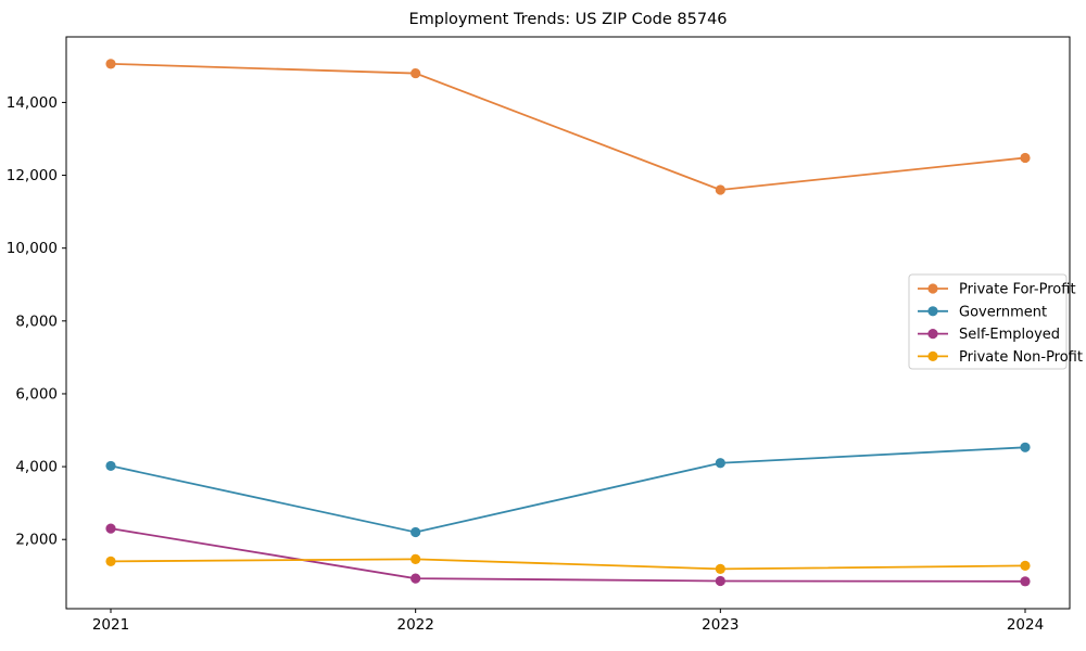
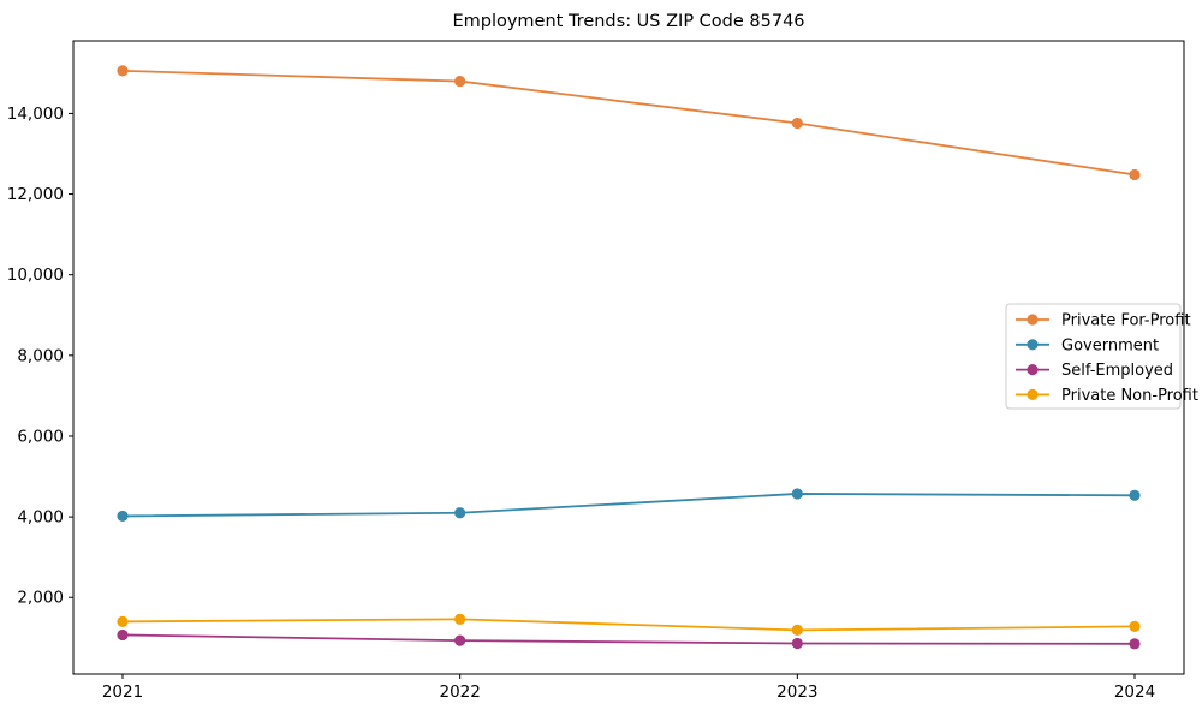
Self-Employed/2021: 2300 -> 1100
Government/2022: 2200 -> 4100
Private For-Profit/2023: 11600 -> 13800
Government/2023: 4100 -> 4600
